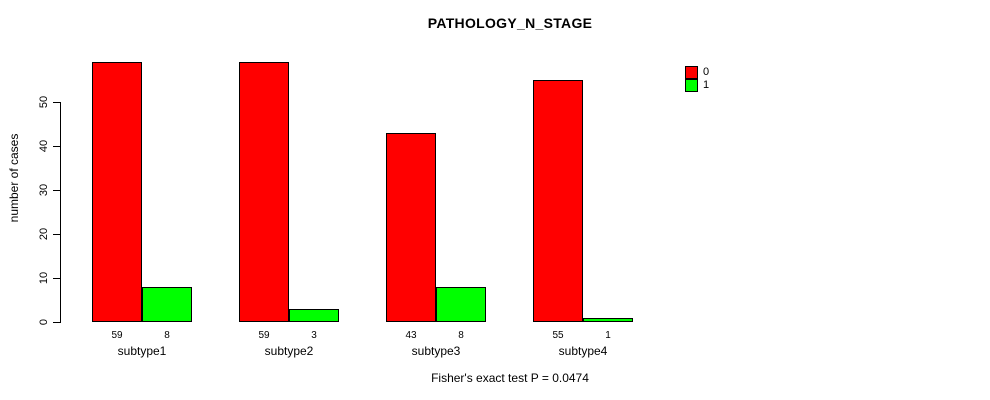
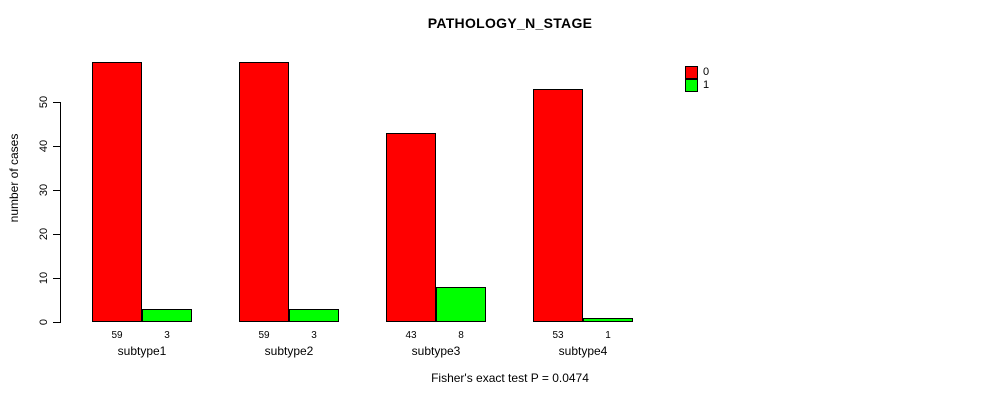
1/subtype1: 8 -> 3
0/subtype4: 55 -> 53
